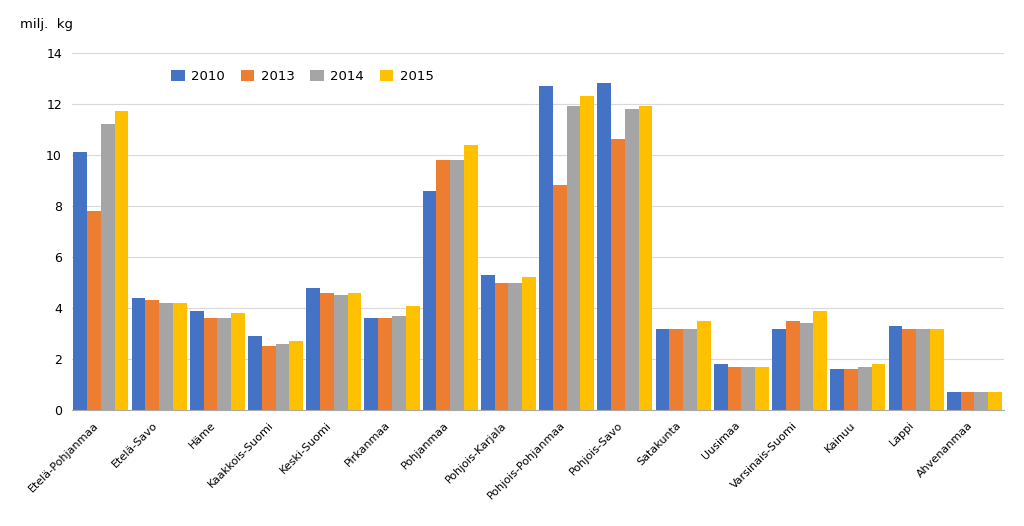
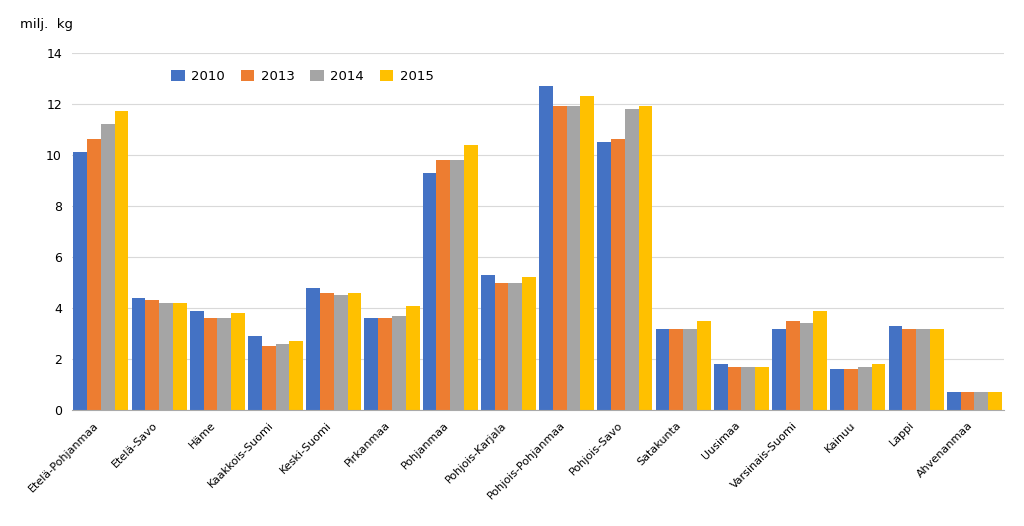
2013/Etelä-Pohjanmaa: 7.8 -> 10.6
2010/Pohjanmaa: 8.6 -> 9.3
2013/Pohjois-Pohjanmaa: 8.8 -> 11.9
2010/Pohjois-Savo: 12.8 -> 10.5
